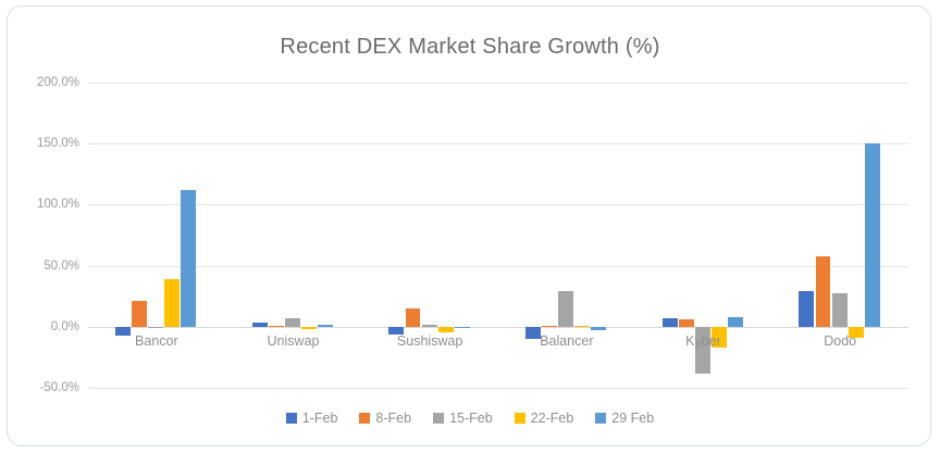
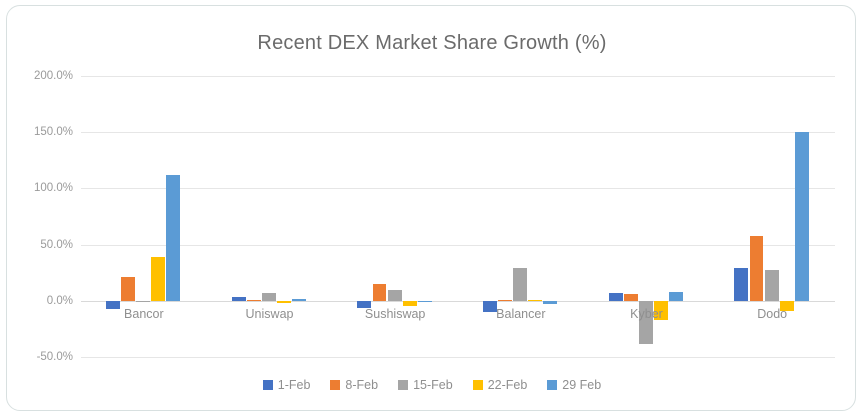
15-Feb/Sushiswap: 2% -> 10%
